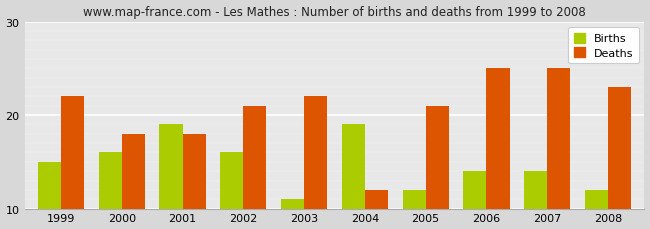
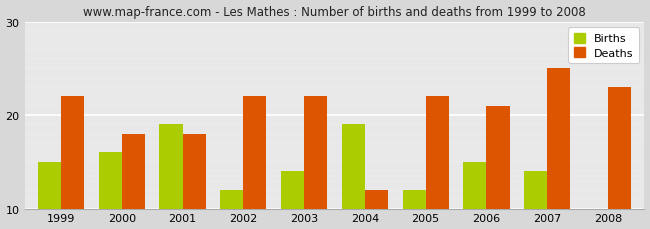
Births/2002: 16 -> 12
Deaths/2002: 21 -> 22
Births/2003: 11 -> 14
Deaths/2005: 21 -> 22
Births/2006: 14 -> 15
Deaths/2006: 25 -> 21
Births/2008: 12 -> 10
